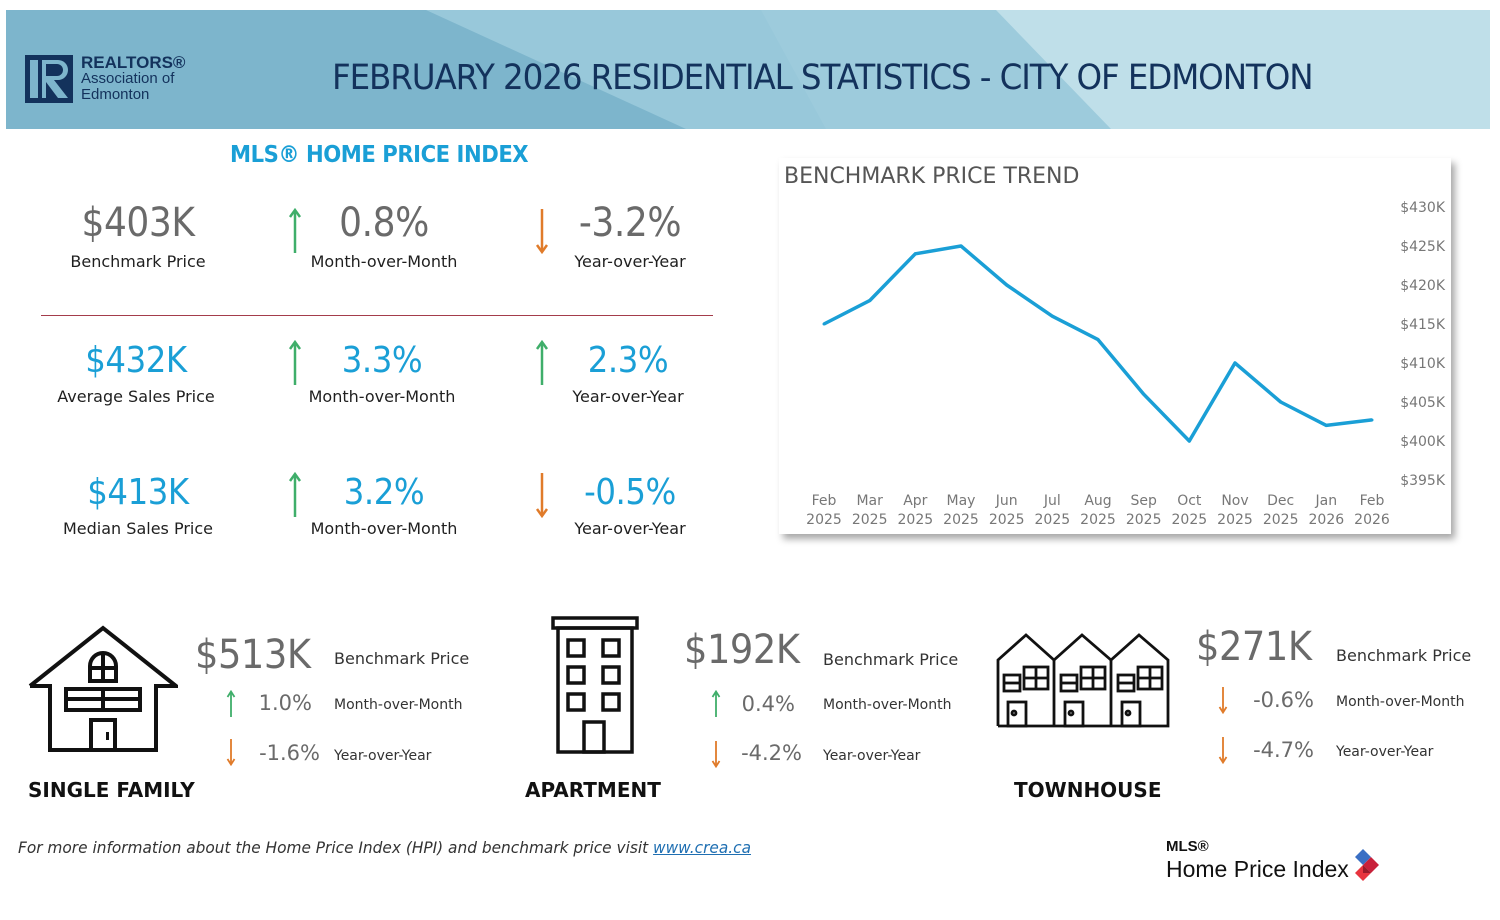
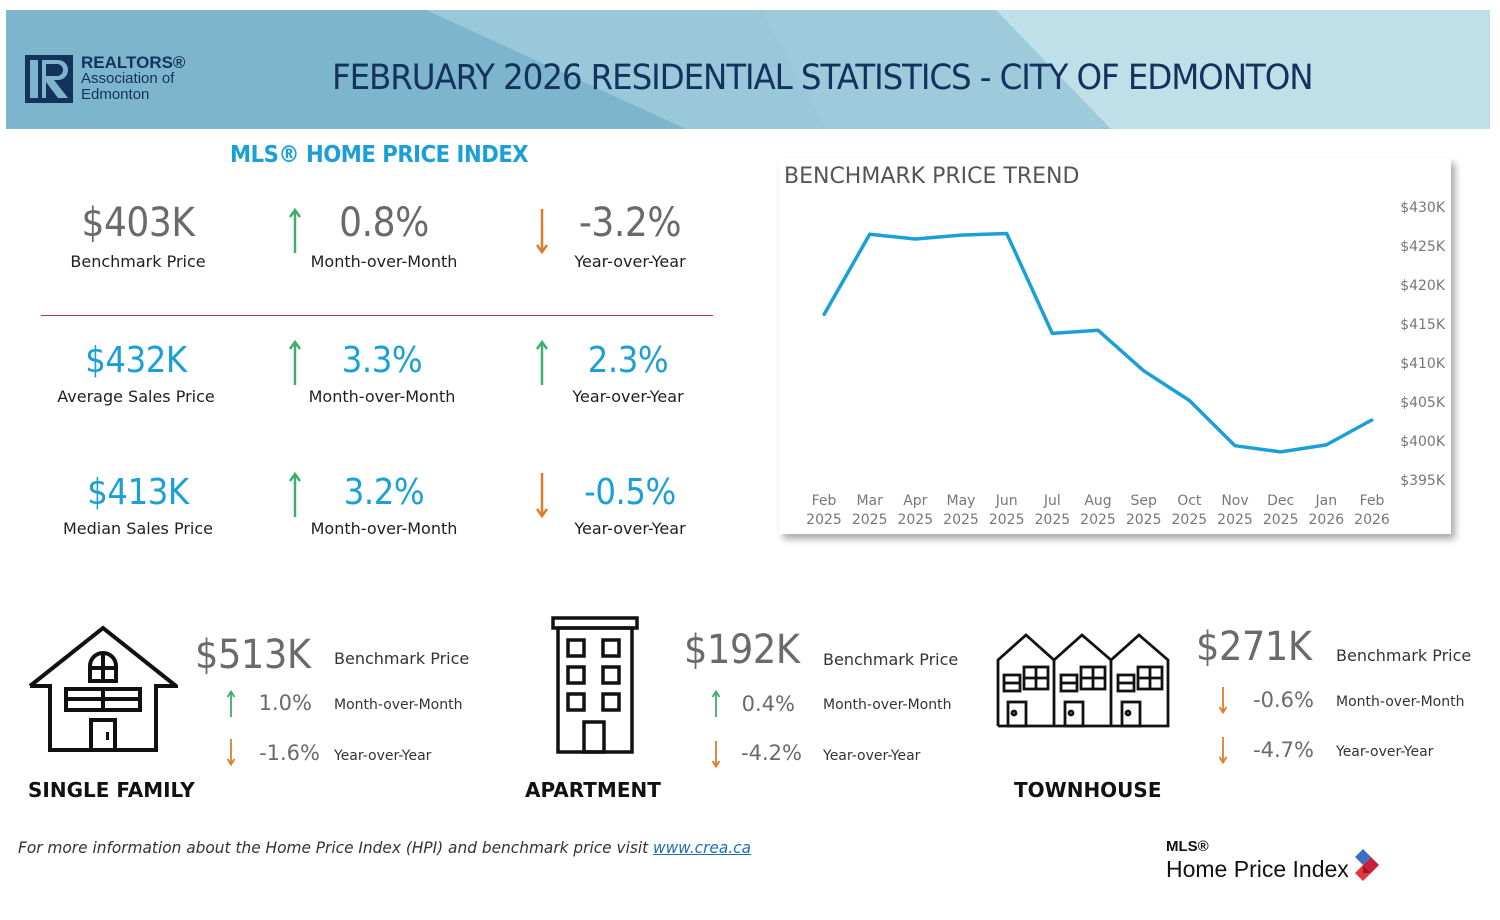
Feb 2025: $415K -> $416K
Mar 2025: $418K -> $426K
Apr 2025: $424K -> $426K
May 2025: $425K -> $426K
Jun 2025: $420K -> $427K
Jul 2025: $416K -> $414K
Aug 2025: $413K -> $414K
Sep 2025: $406K -> $409K
Oct 2025: $400K -> $405K
Nov 2025: $410K -> $399K
Dec 2025: $405K -> $399K
Jan 2026: $402K -> $400K
